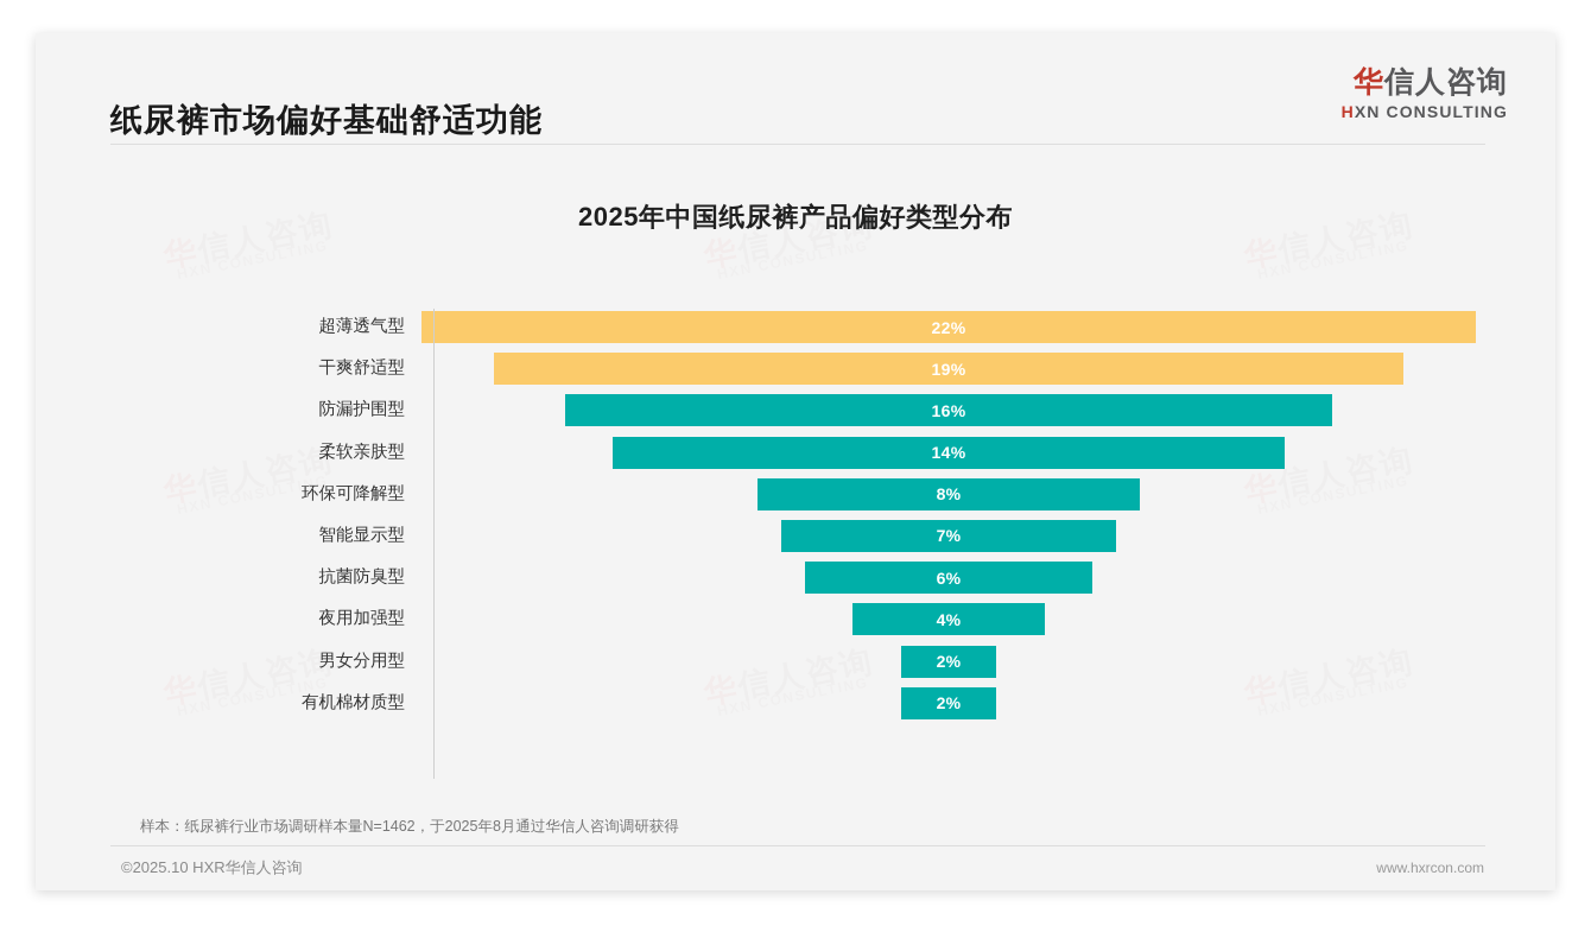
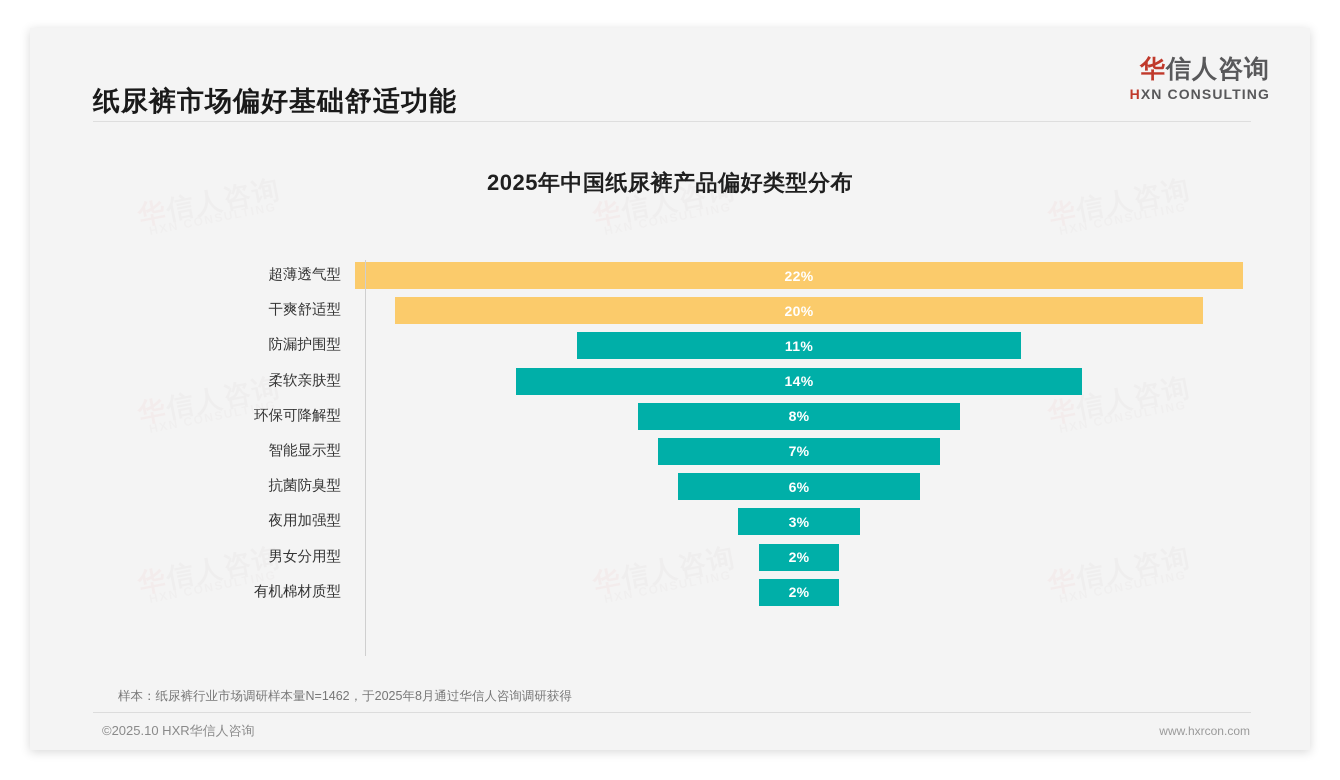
干爽舒适型: 19% -> 20%
防漏护围型: 16% -> 11%
夜用加强型: 4% -> 3%
